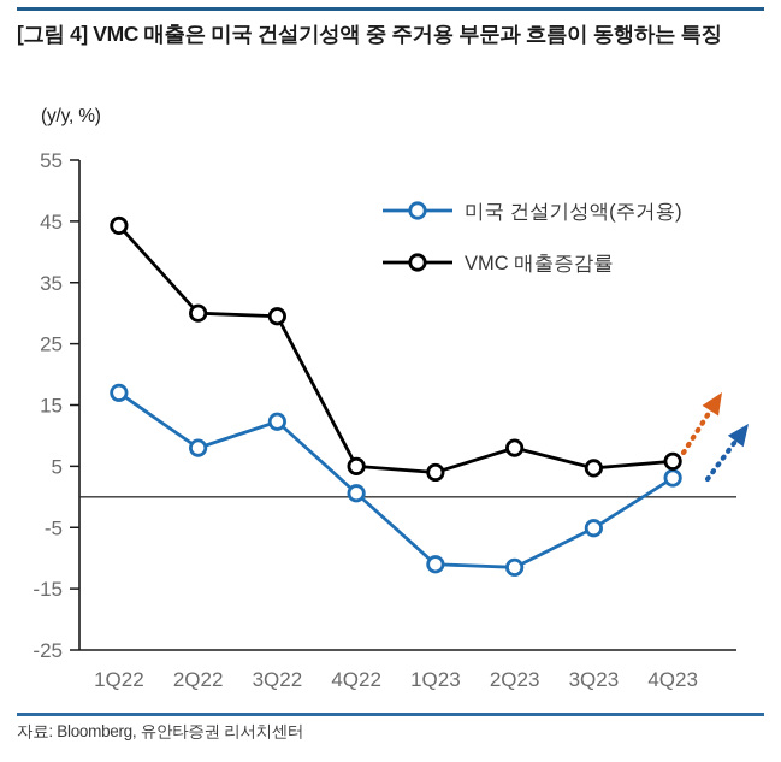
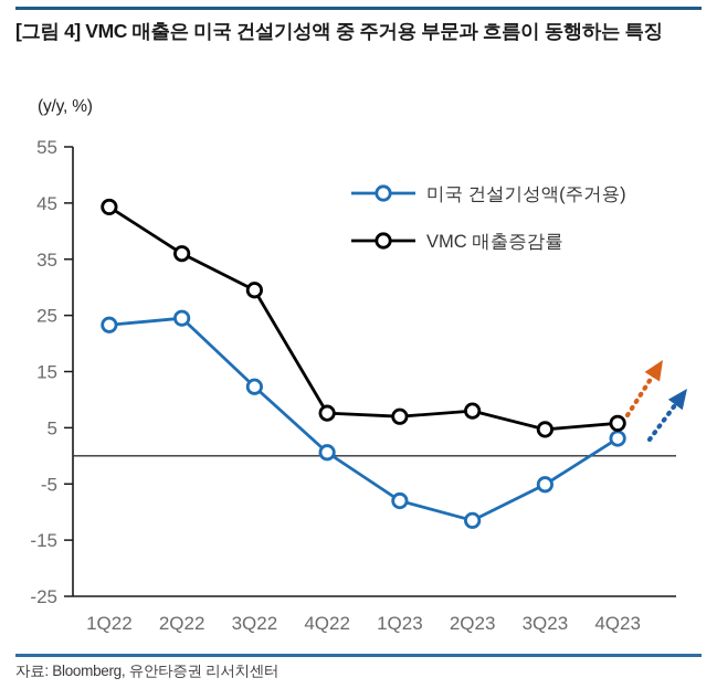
미국 건설기성액(주거용)/1Q22: 17 -> 23
미국 건설기성액(주거용)/2Q22: 8 -> 24
VMC 매출증감률/2Q22: 30 -> 36
VMC 매출증감률/4Q22: 5 -> 8
미국 건설기성액(주거용)/1Q23: -11 -> -8
VMC 매출증감률/1Q23: 4 -> 7
